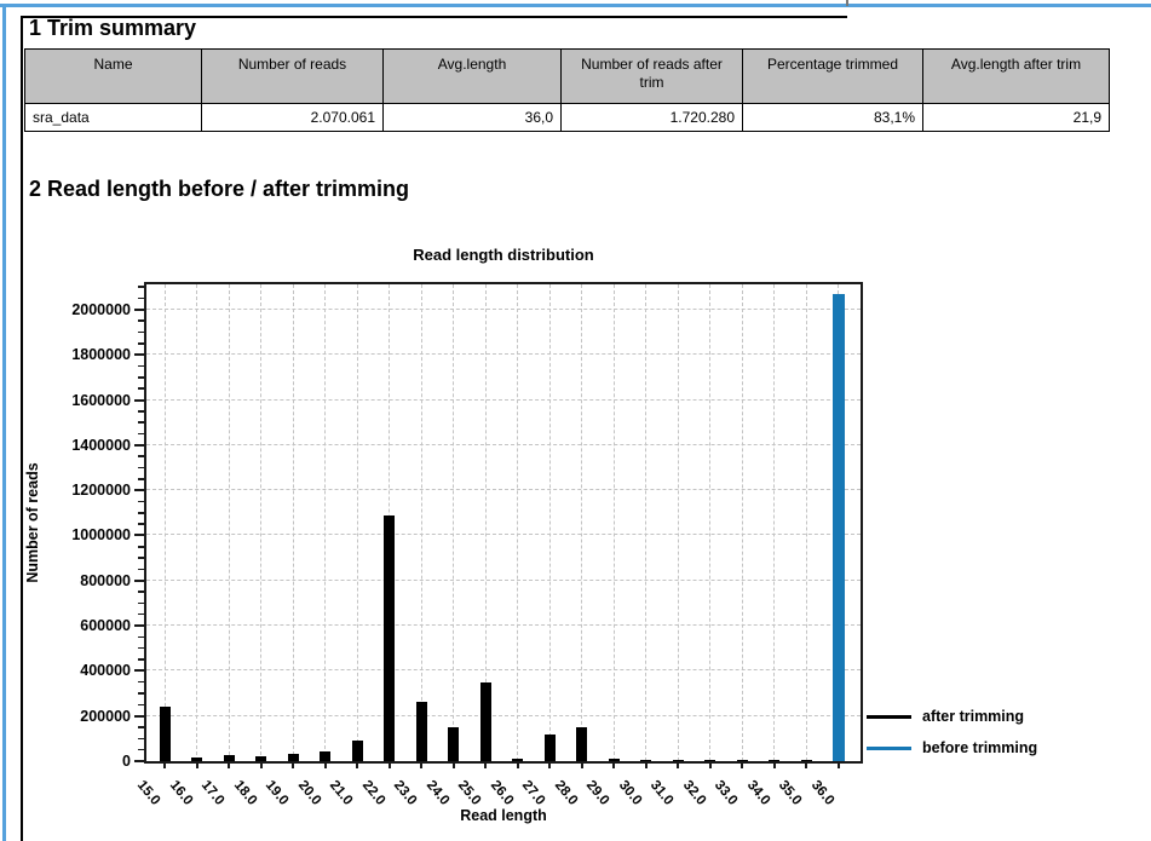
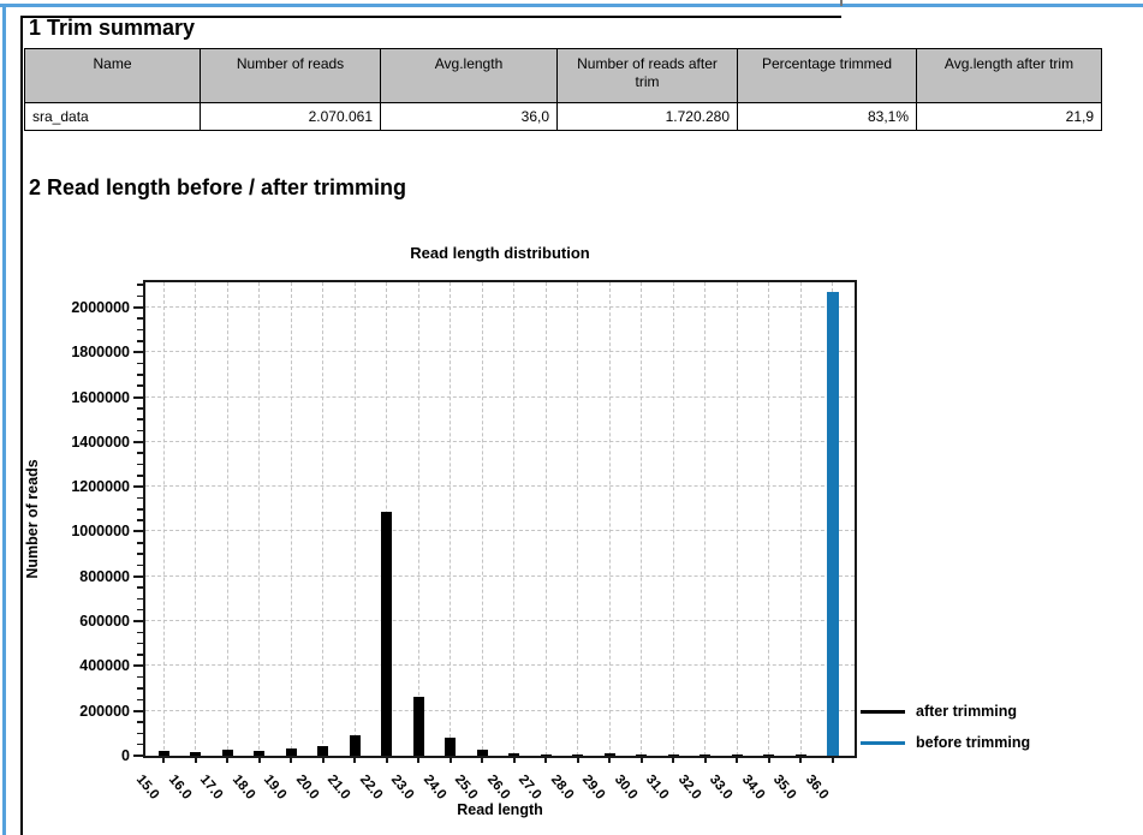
after trimming/15.0: 240000 -> 20000
after trimming/24.0: 150000 -> 80000
after trimming/25.0: 350000 -> 20000
after trimming/27.0: 120000 -> 10000
after trimming/28.0: 150000 -> 10000
